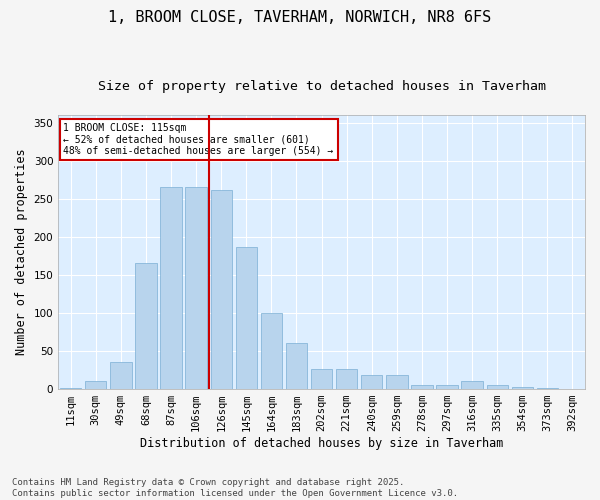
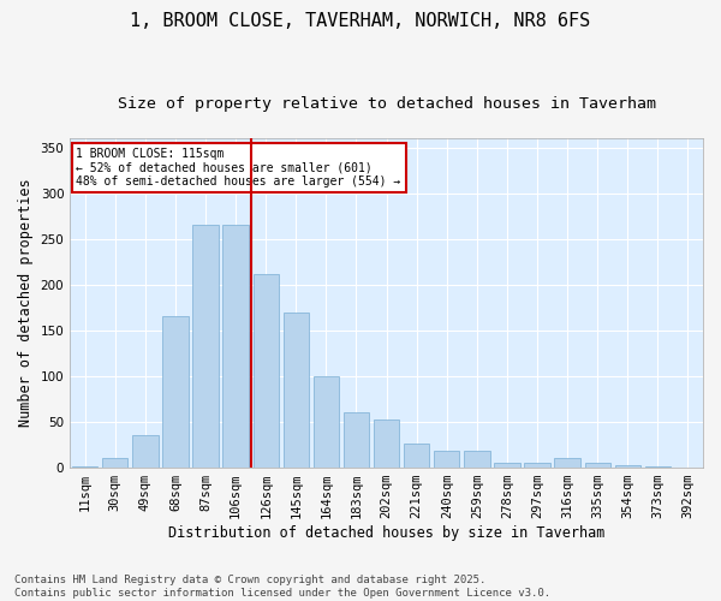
126sqm: 262 -> 212
145sqm: 187 -> 170
202sqm: 26 -> 52
